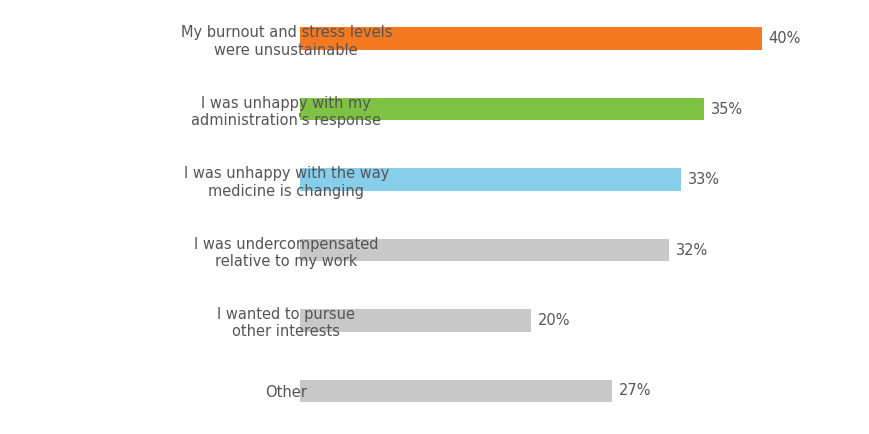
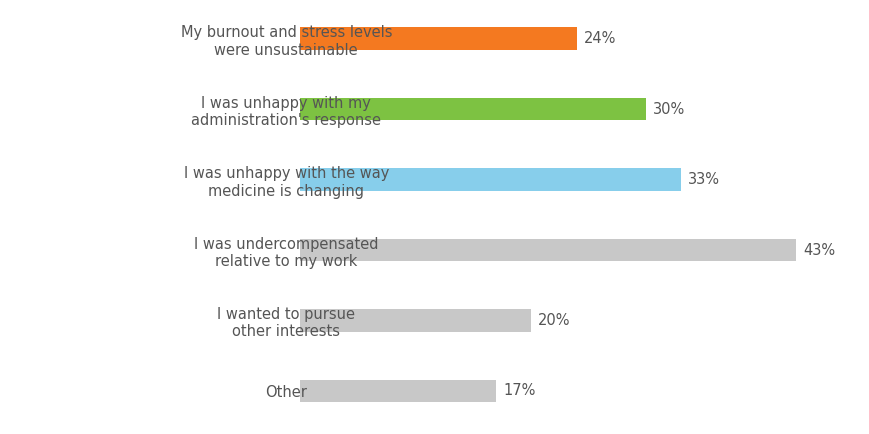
My burnout and stress levels were unsustainable: 40% -> 24%
I was unhappy with my administration's response: 35% -> 30%
I was undercompensated relative to my work: 32% -> 43%
Other: 27% -> 17%
